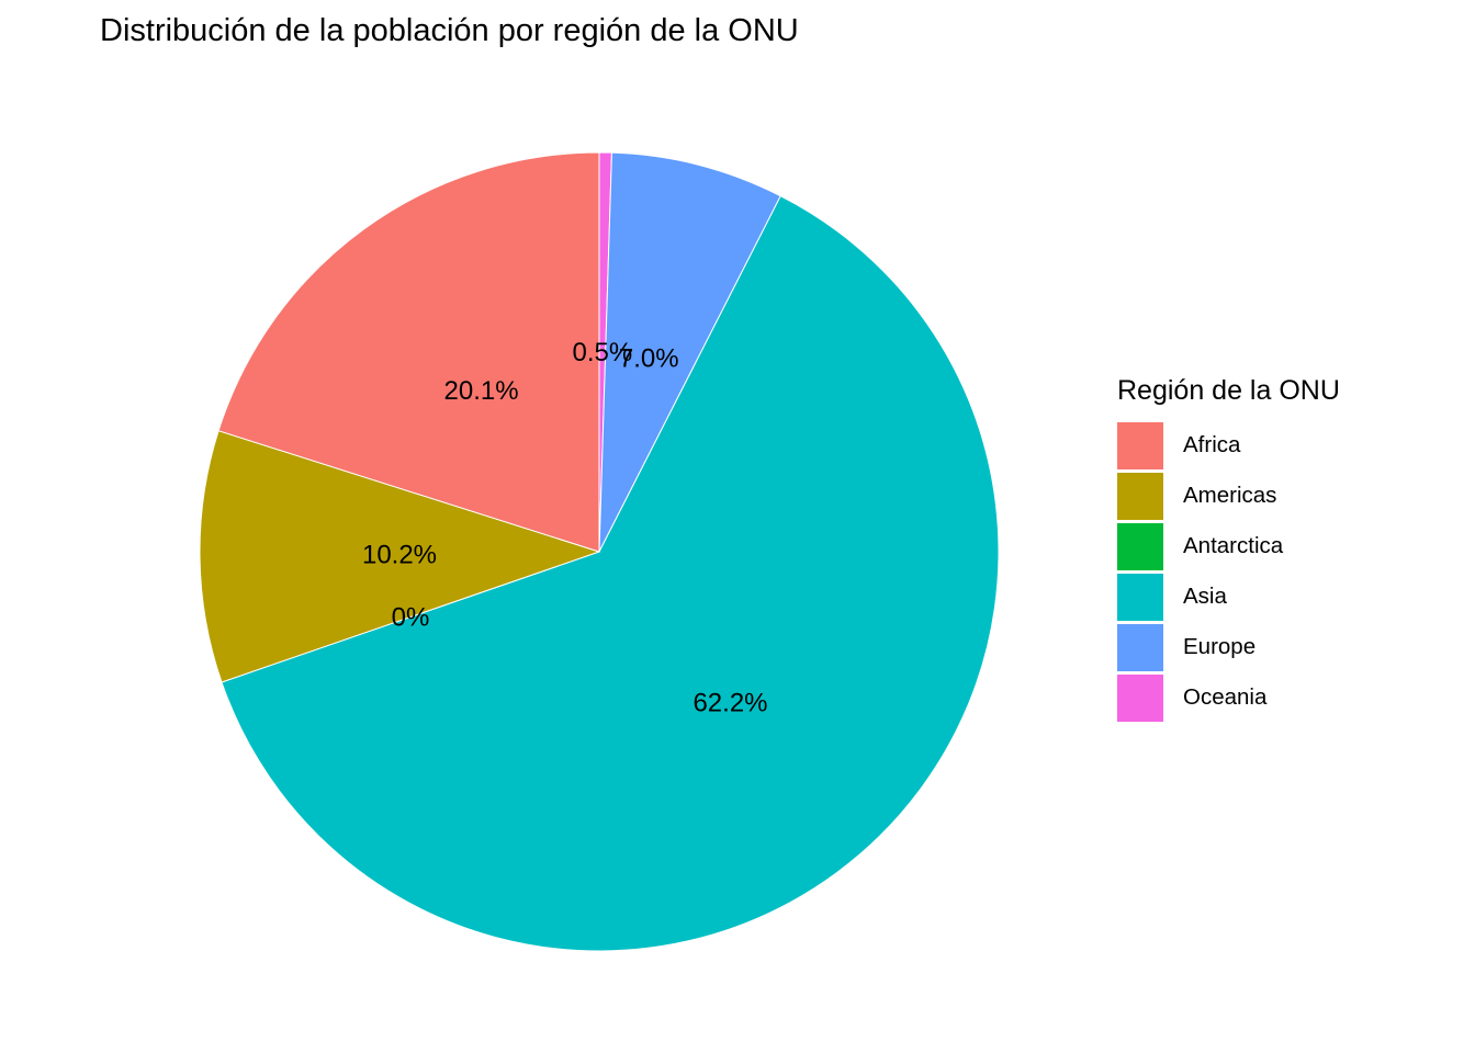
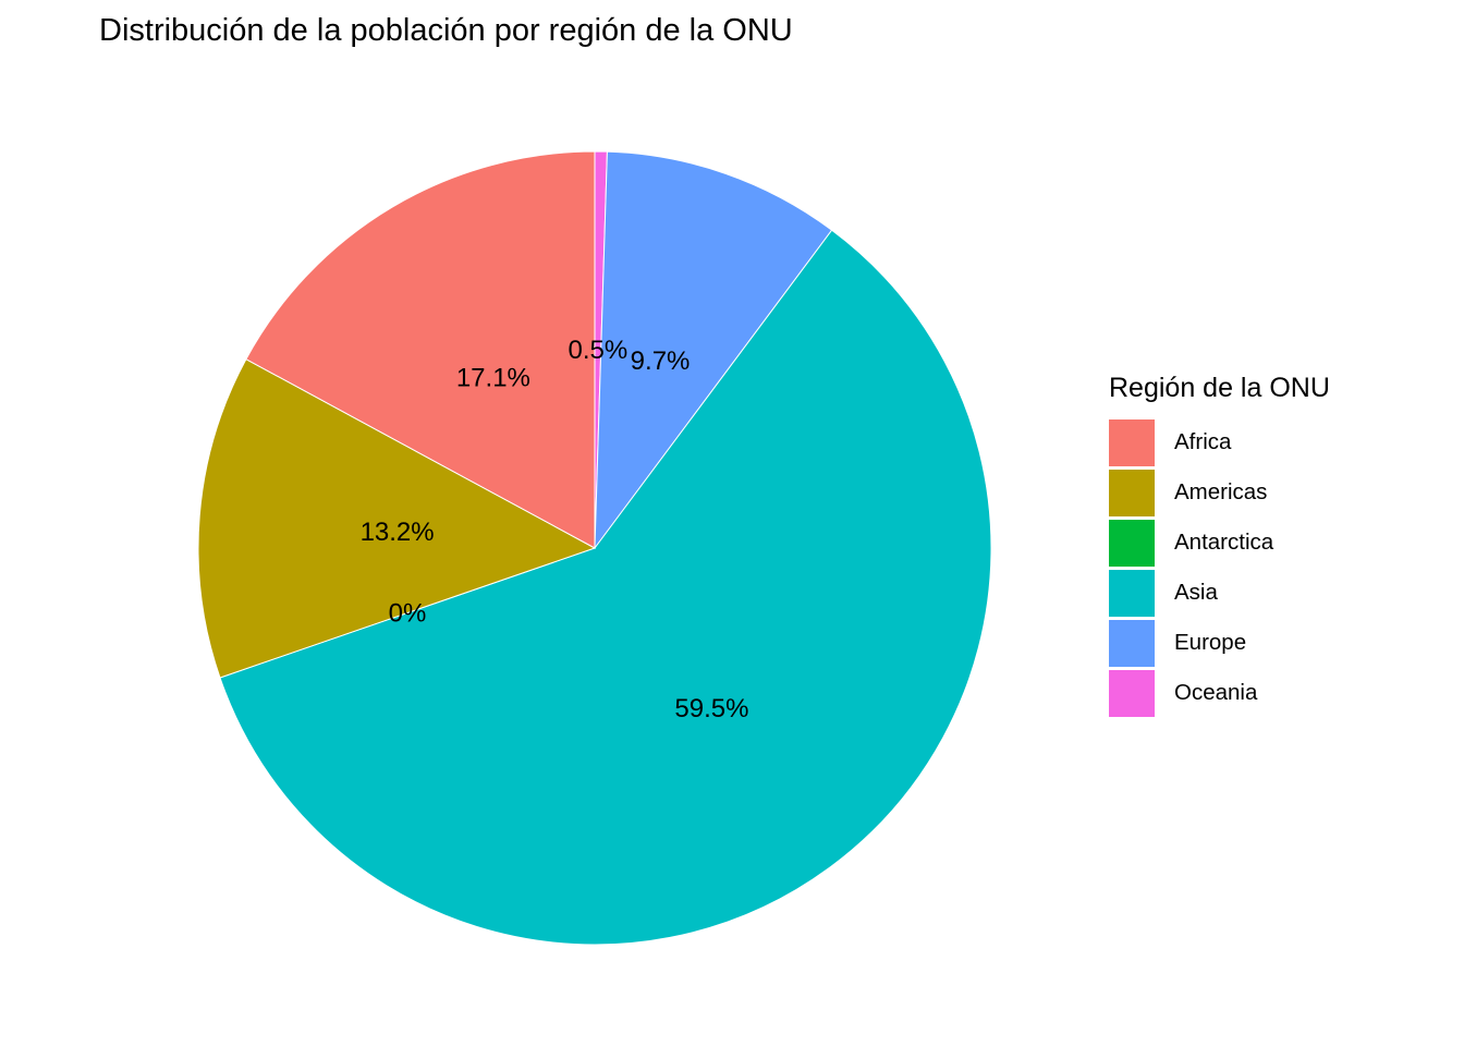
Africa: 20.1% -> 17.1%
Americas: 10.2% -> 13.2%
Asia: 62.2% -> 59.5%
Europe: 7.0% -> 9.7%
